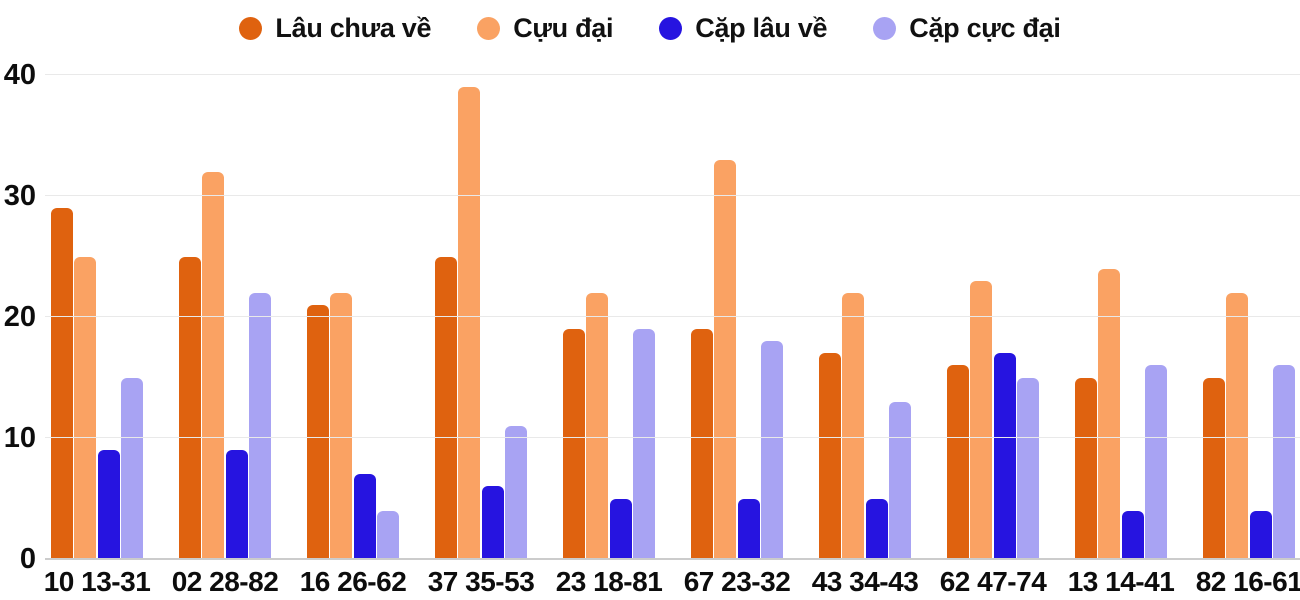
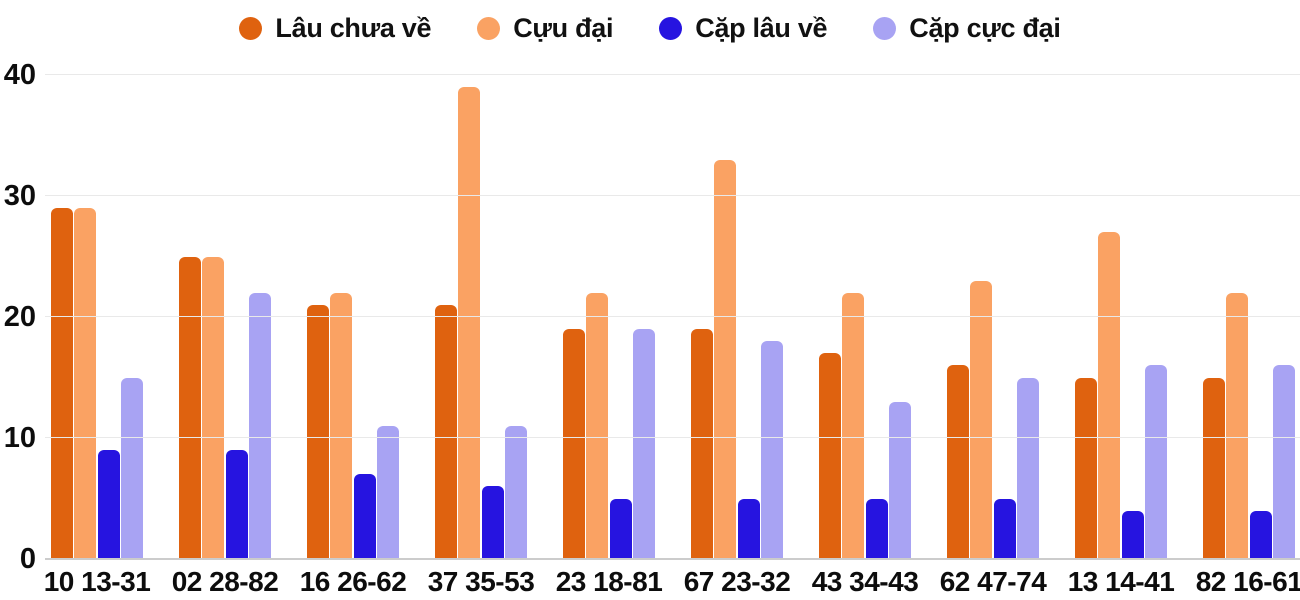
Cựu đại/10 13-31: 25 -> 29
Cựu đại/02 28-82: 32 -> 25
Cặp cực đại/16 26-62: 4 -> 11
Lâu chưa về/37 35-53: 25 -> 21
Cặp lâu về/62 47-74: 17 -> 5
Cựu đại/13 14-41: 24 -> 27
